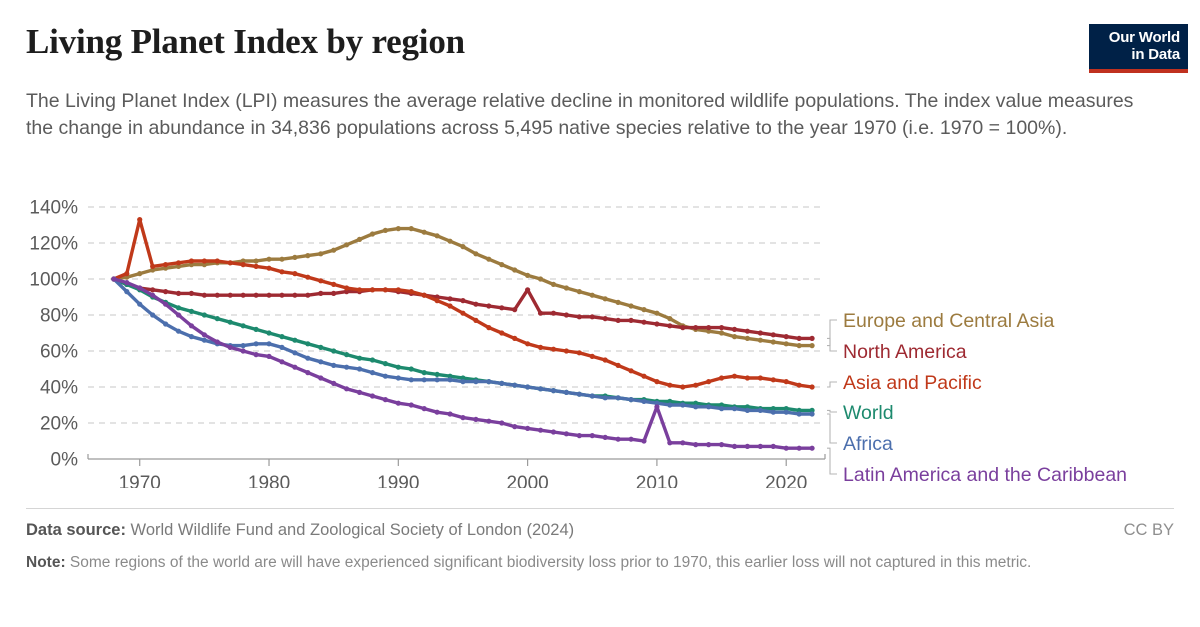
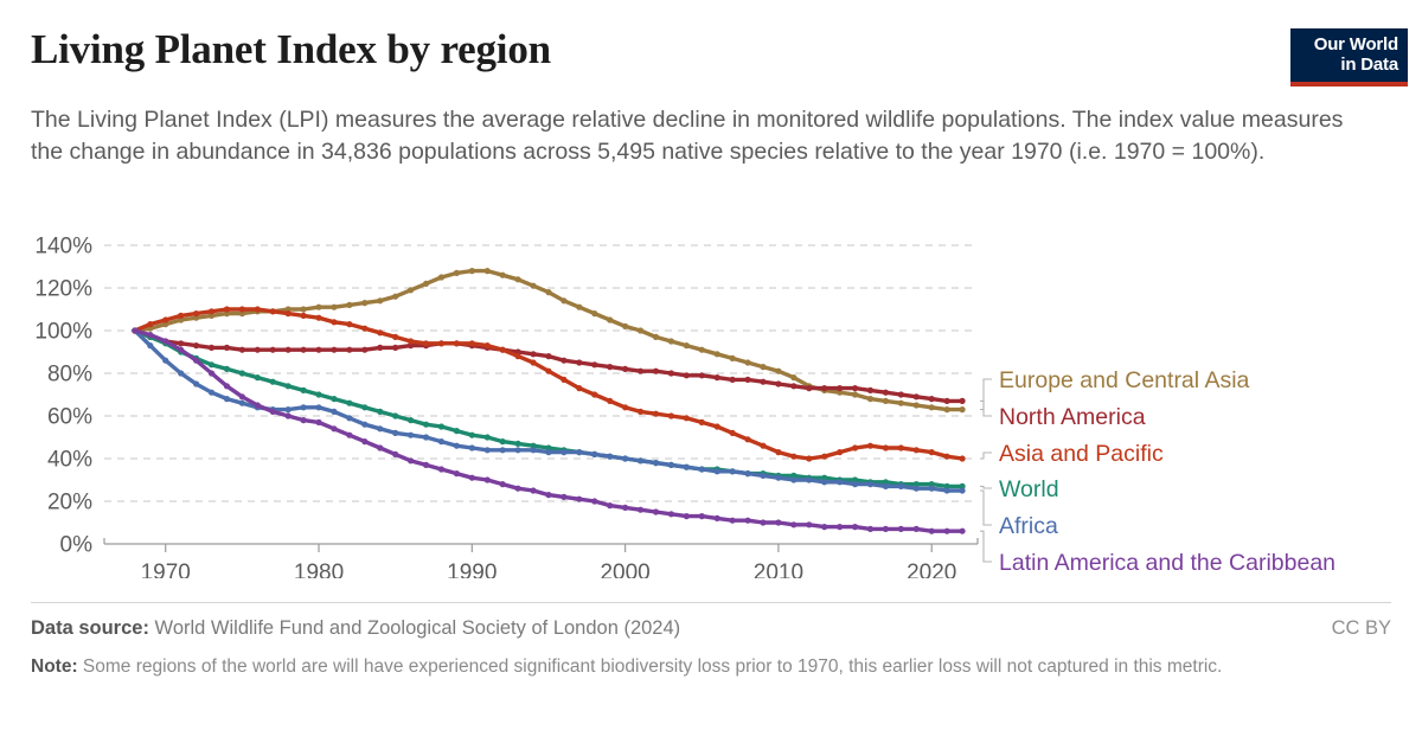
Asia and Pacific/1970: 133% -> 105%
North America/2000: 94% -> 82%
Latin America and the Caribbean/2010: 29% -> 10%
